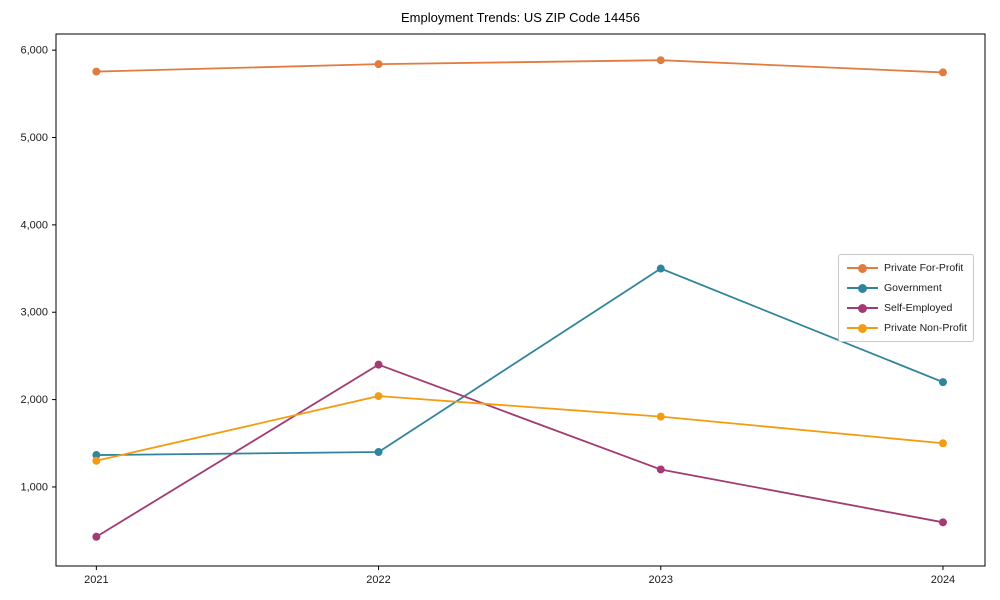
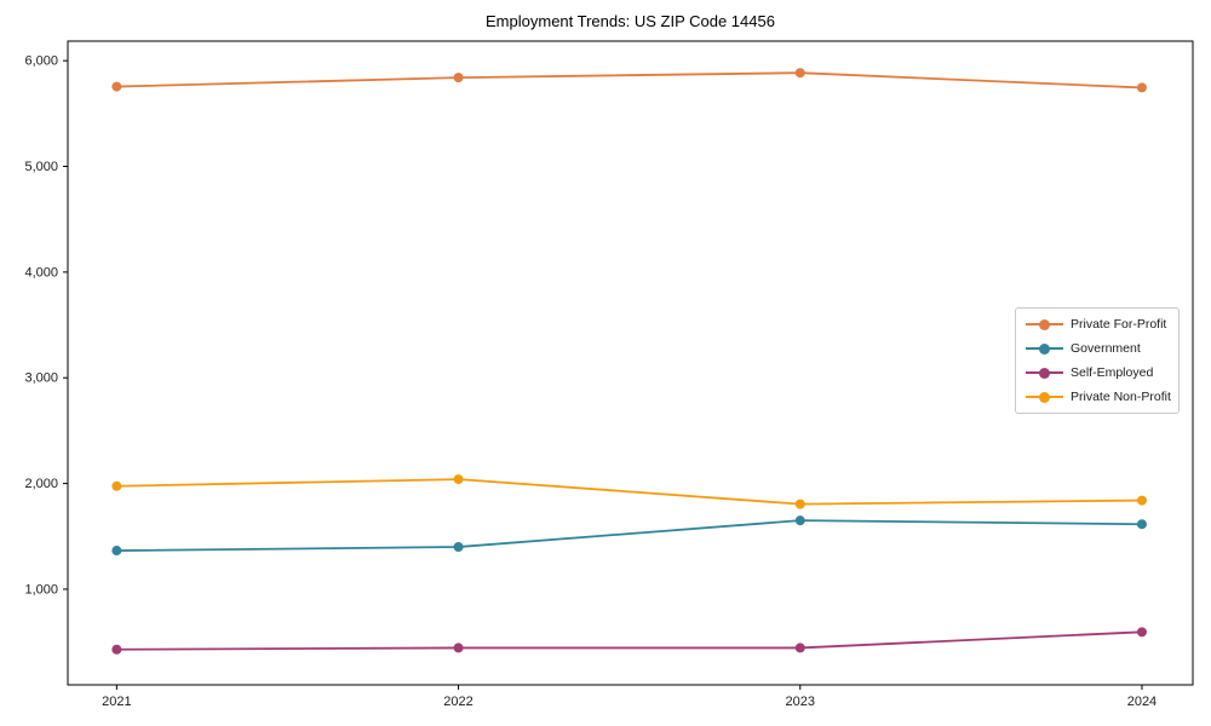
Private Non-Profit/2021: 1300 -> 2000
Self-Employed/2022: 2400 -> 400
Government/2023: 3500 -> 1600
Self-Employed/2023: 1200 -> 400
Government/2024: 2200 -> 1600
Private Non-Profit/2024: 1500 -> 1800
